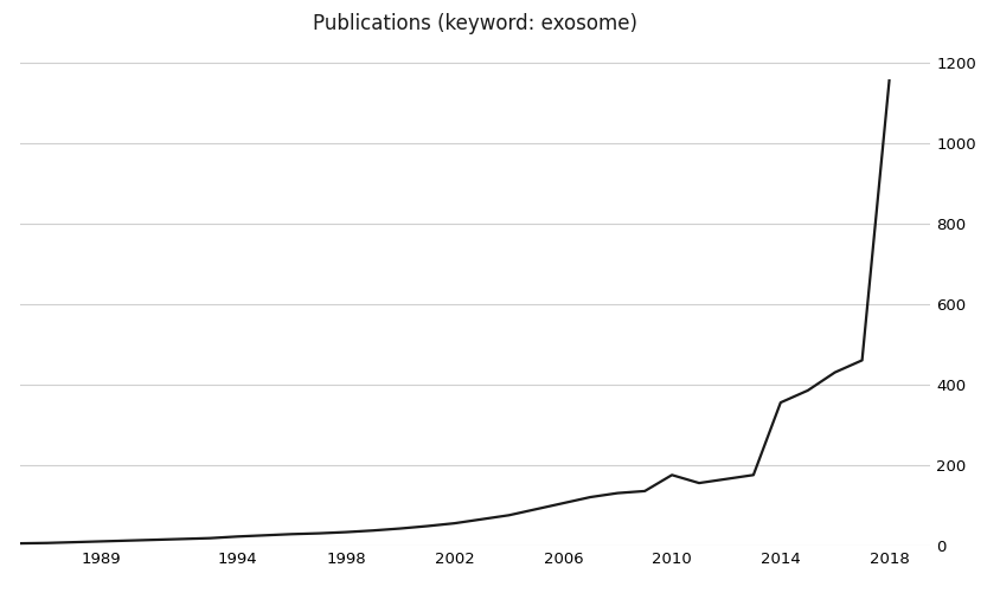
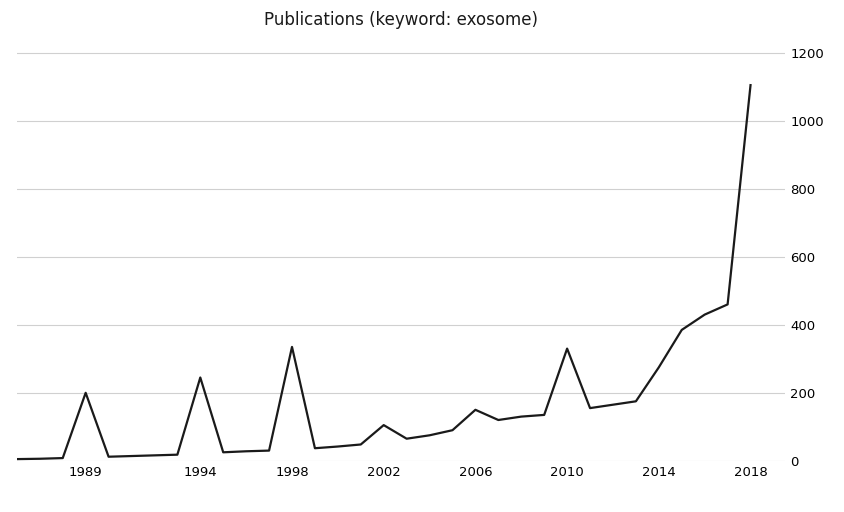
1989: 10 -> 200
1994: 22 -> 245
1998: 33 -> 335
2002: 55 -> 105
2006: 105 -> 150
2010: 175 -> 330
2014: 355 -> 275
2018: 1155 -> 1105
